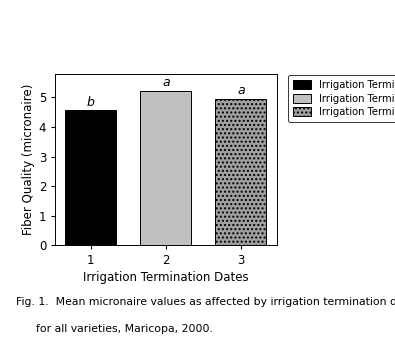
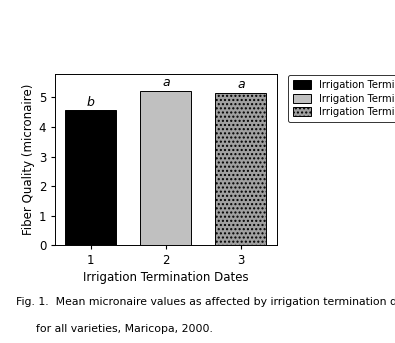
3: 4.95 -> 5.16
